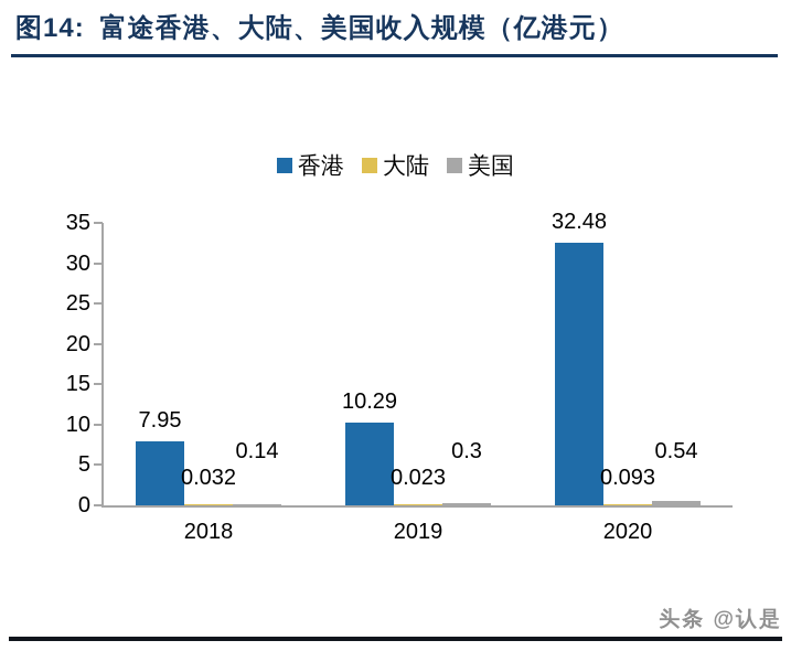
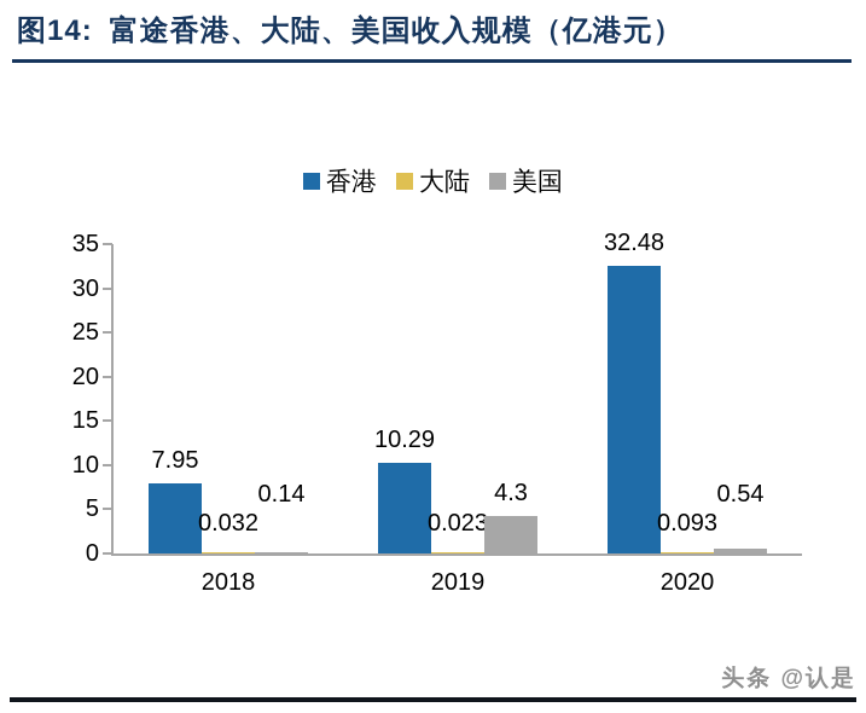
美国/2019: 0.3 -> 4.3
